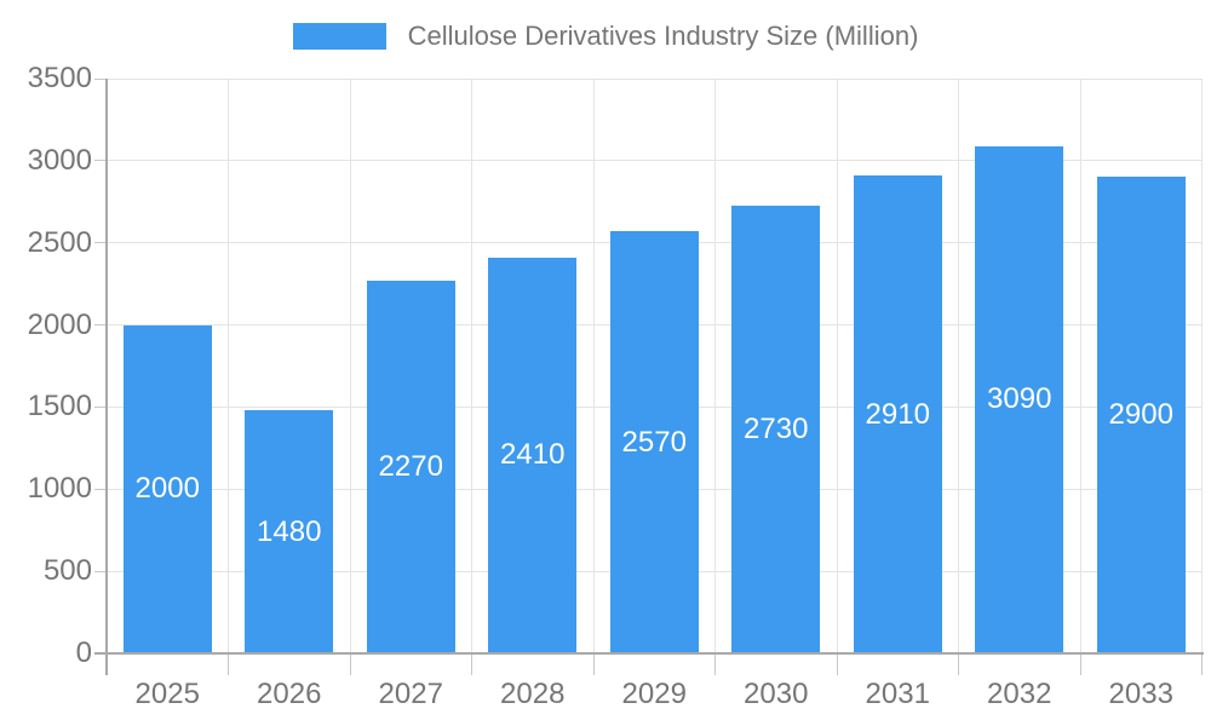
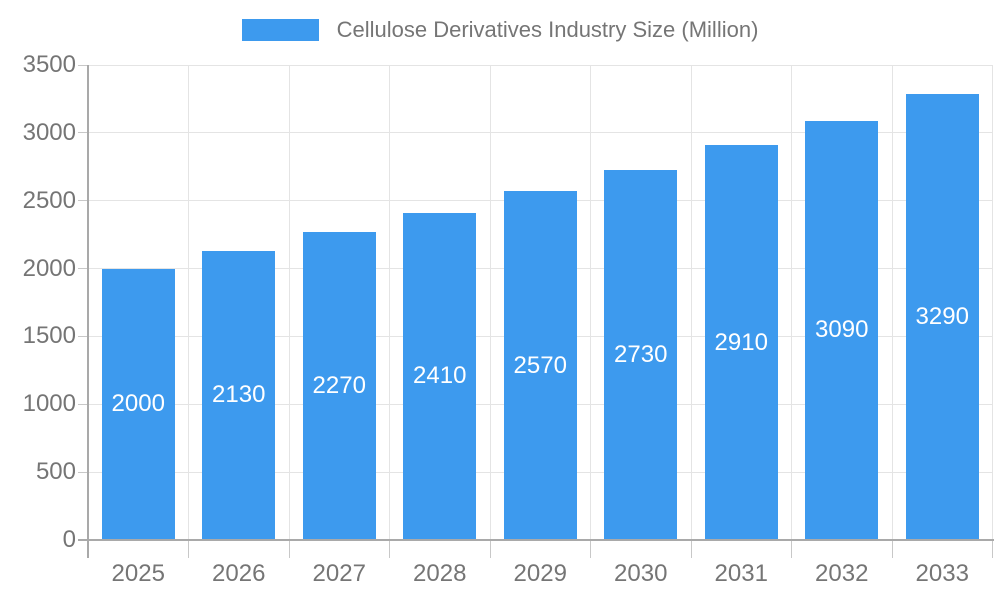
2026: 1480 -> 2130
2033: 2900 -> 3290
